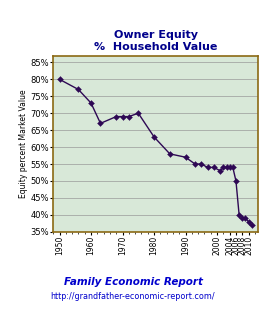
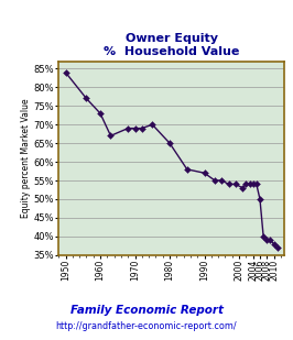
1950: 80% -> 84%
1980: 63% -> 65%
